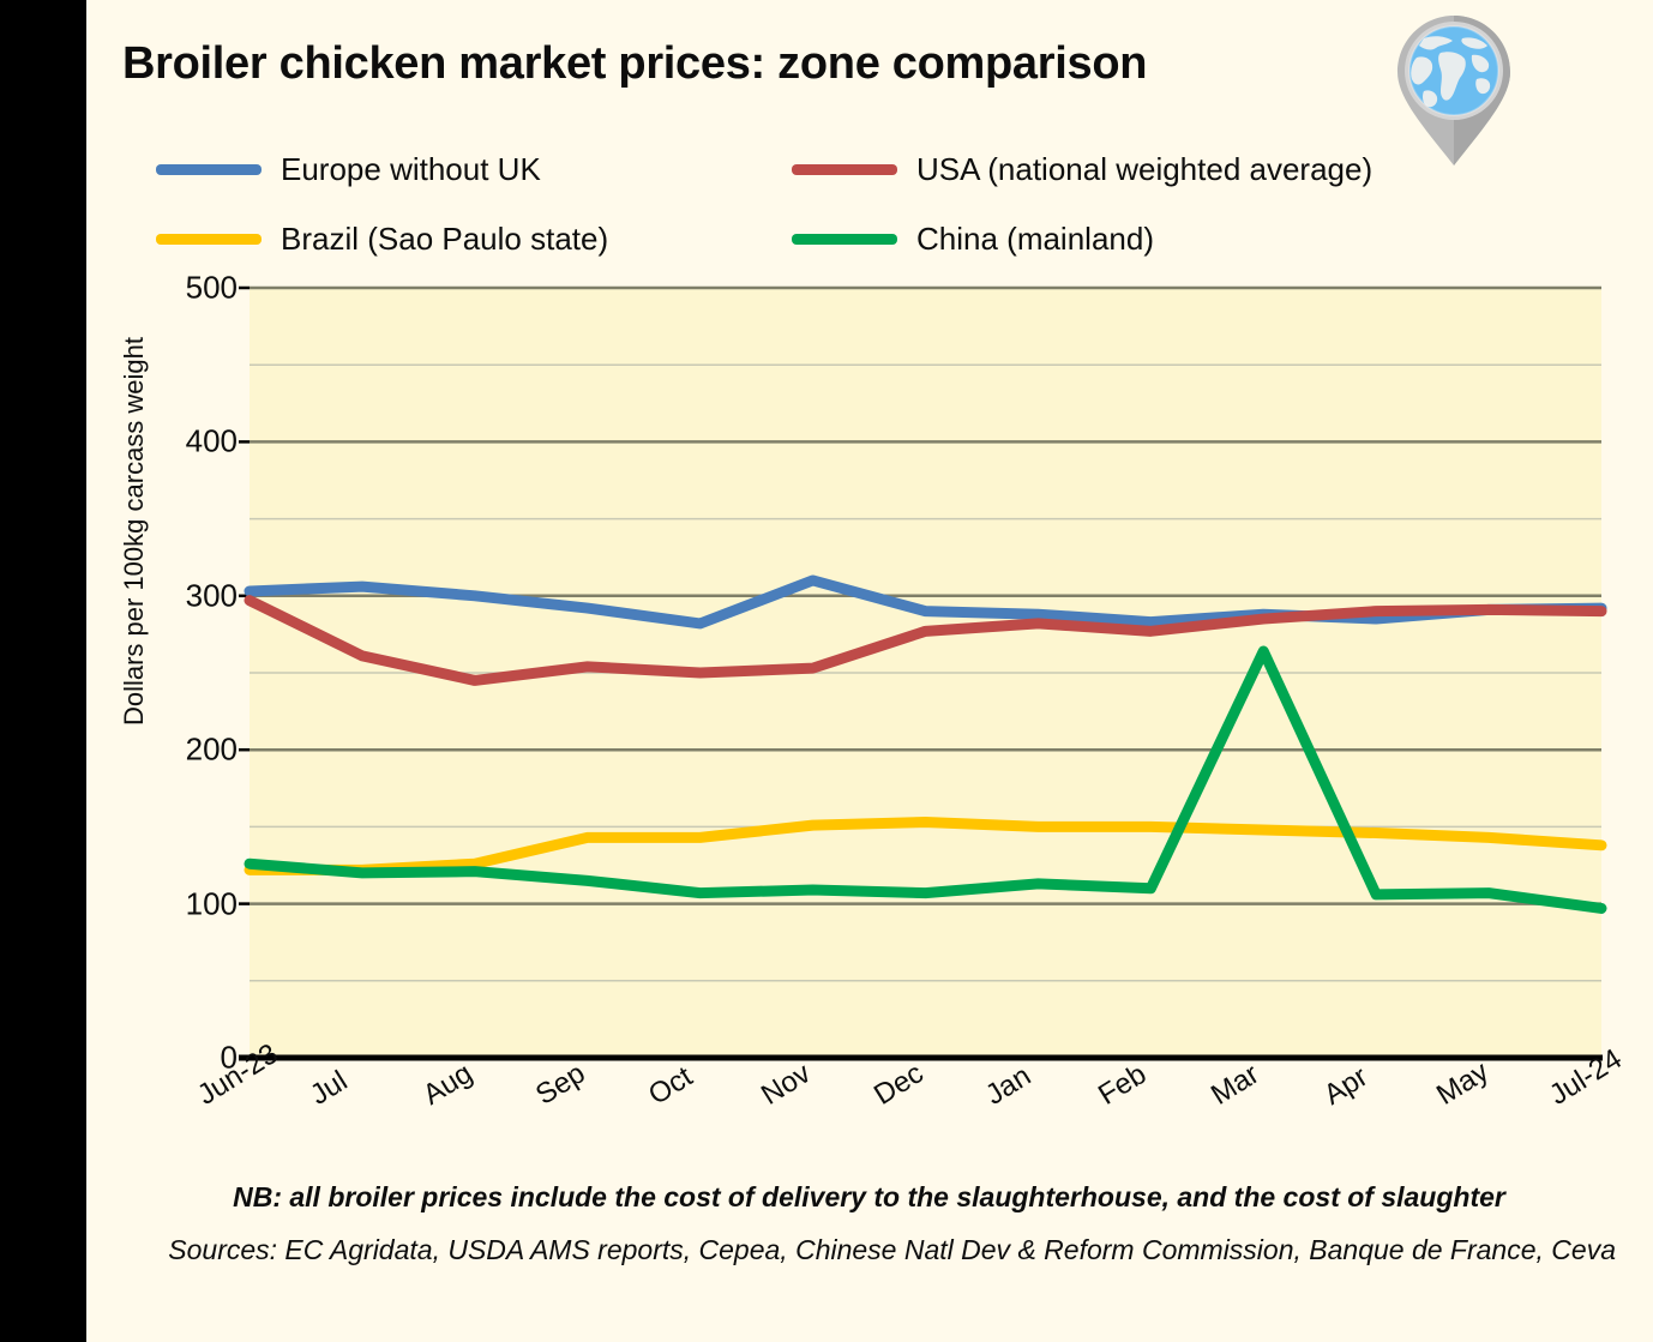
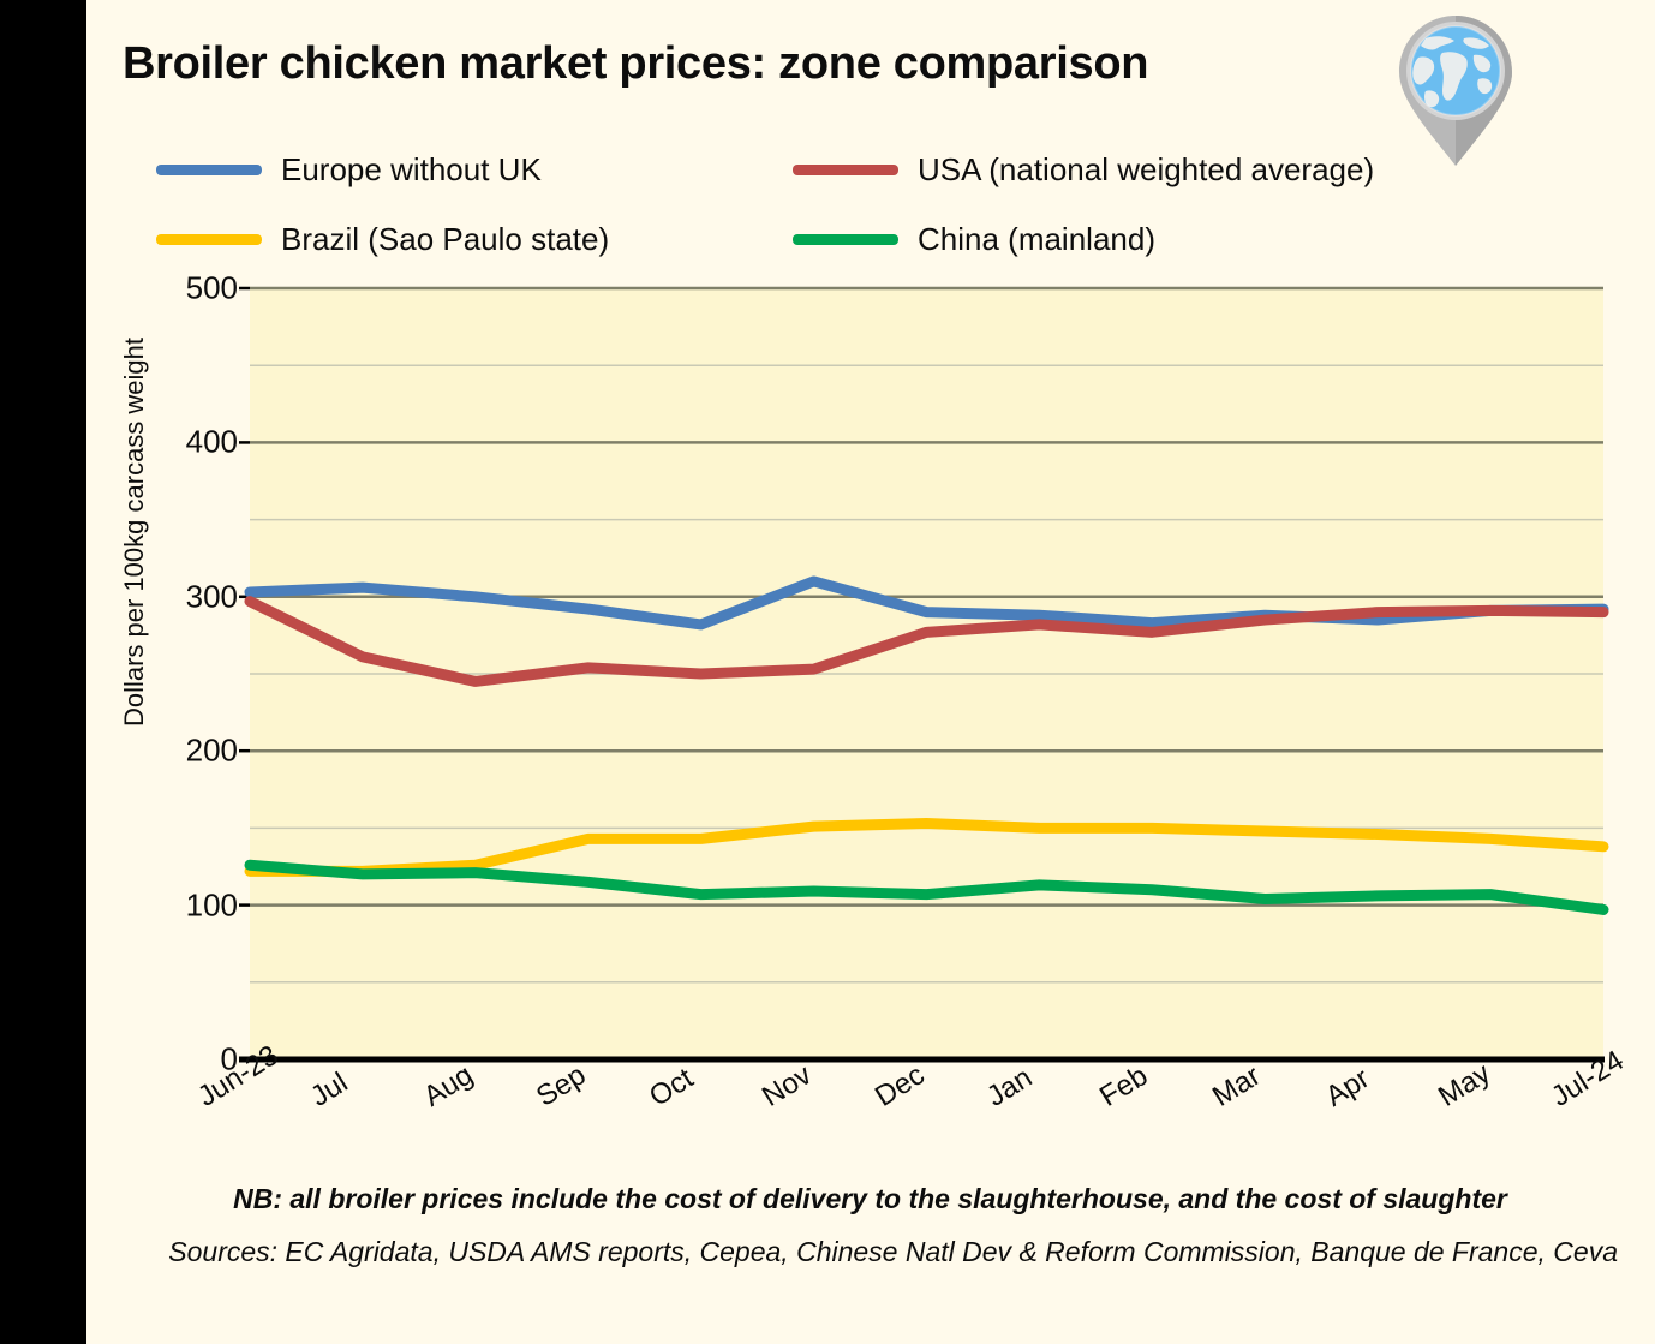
China (mainland)/Mar: 264 -> 104
